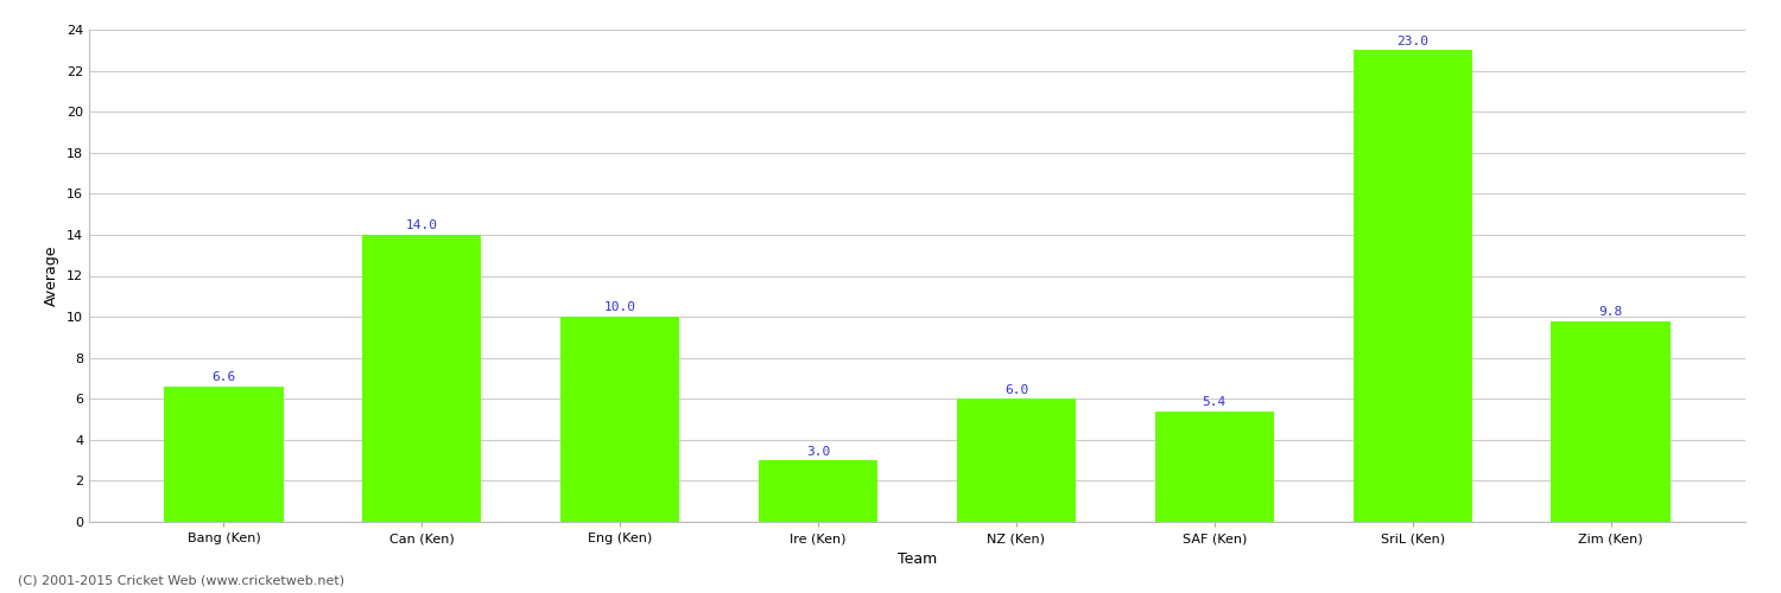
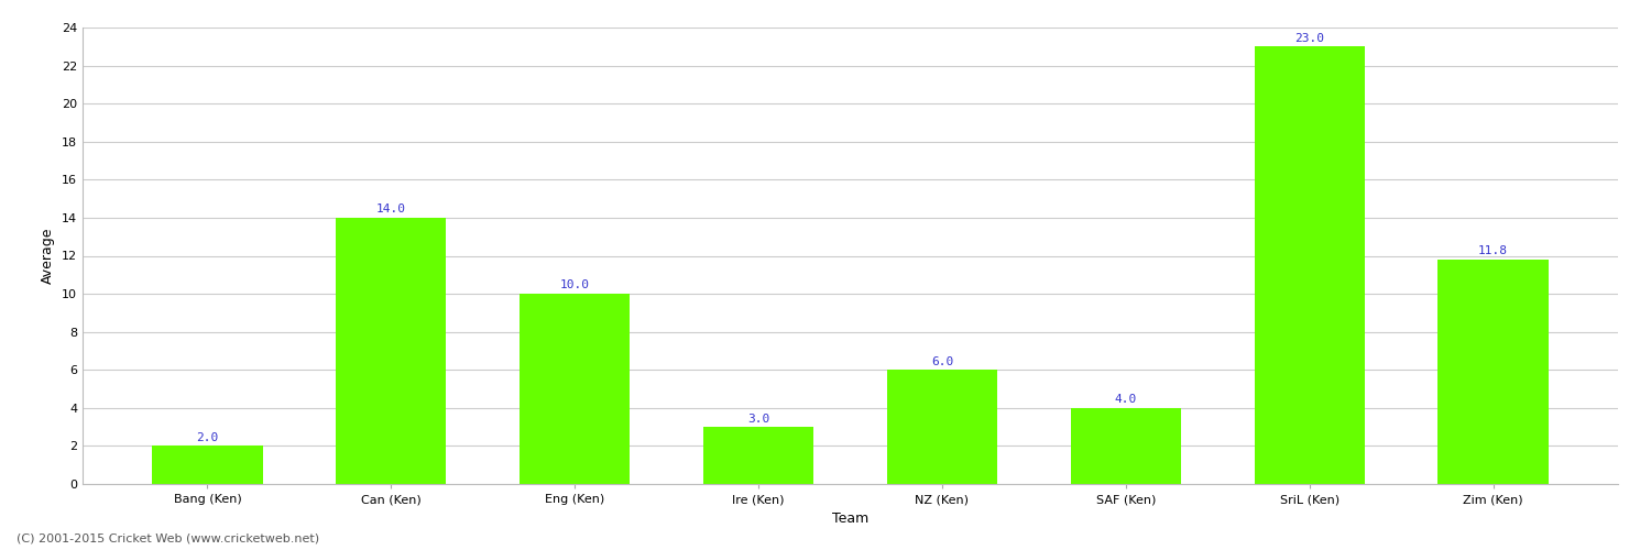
Bang (Ken): 6.6 -> 2.0
SAF (Ken): 5.4 -> 4.0
Zim (Ken): 9.8 -> 11.8
